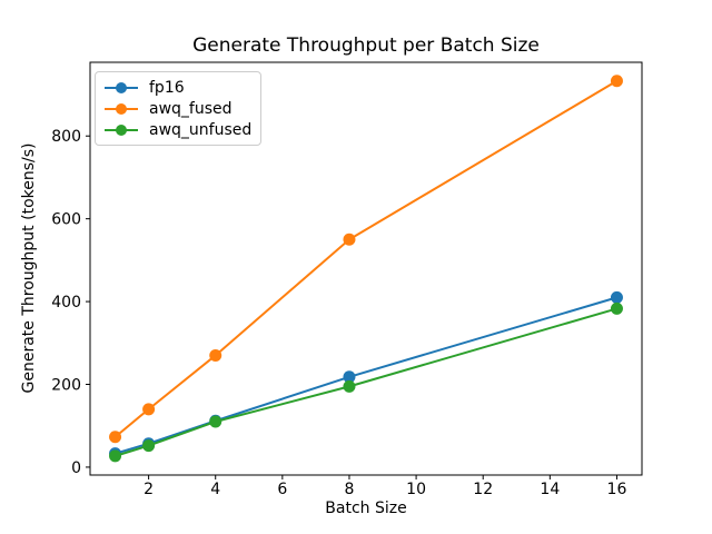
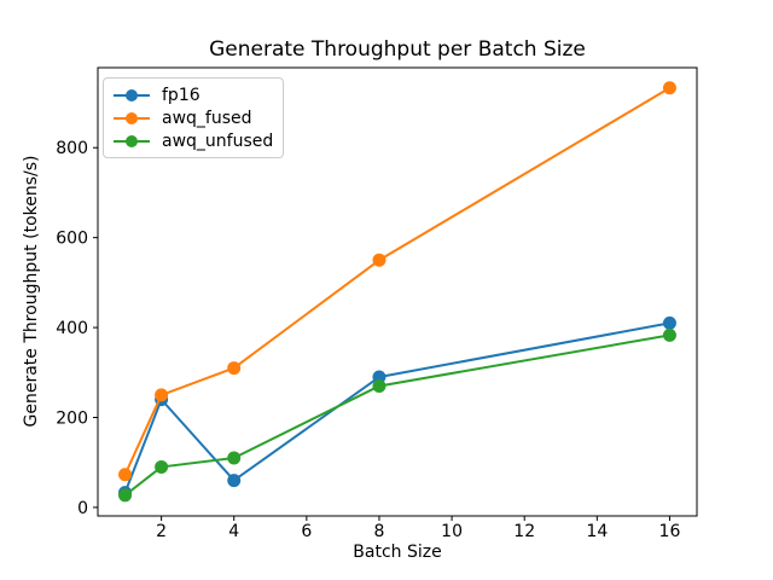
fp16/2: 60 -> 240
awq_fused/2: 140 -> 250
awq_unfused/2: 50 -> 90
fp16/4: 110 -> 60
awq_fused/4: 270 -> 310
fp16/8: 220 -> 290
awq_unfused/8: 200 -> 270
